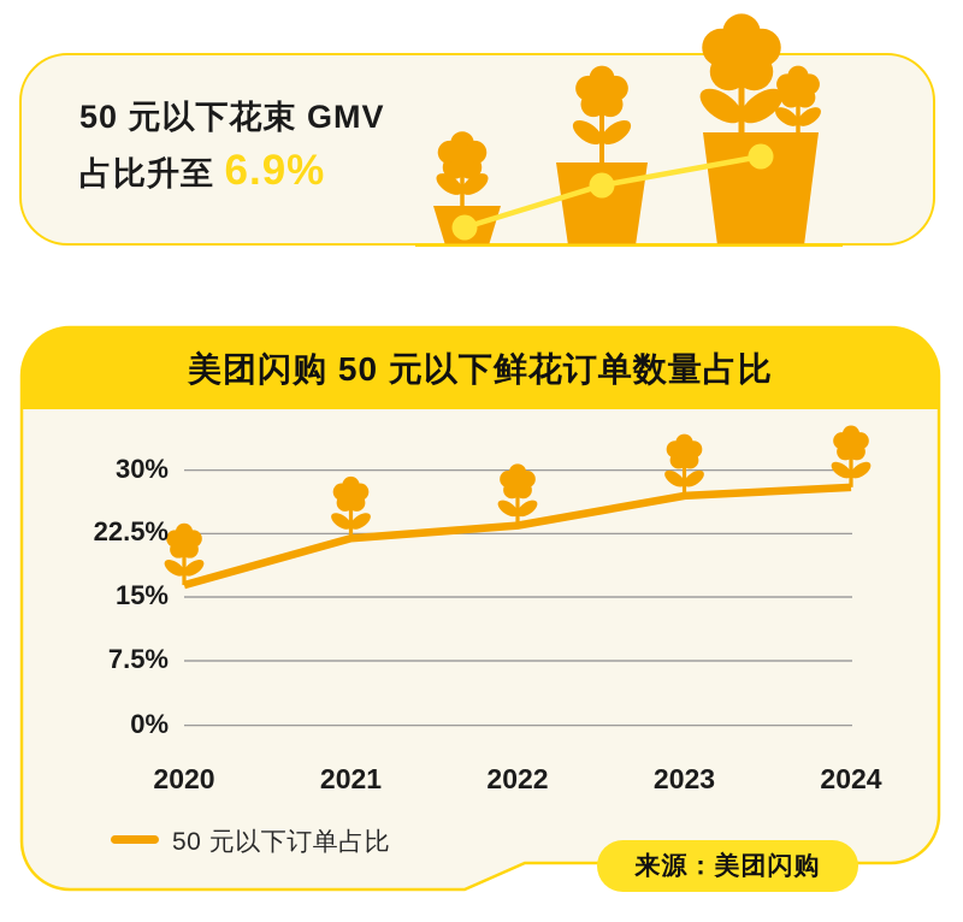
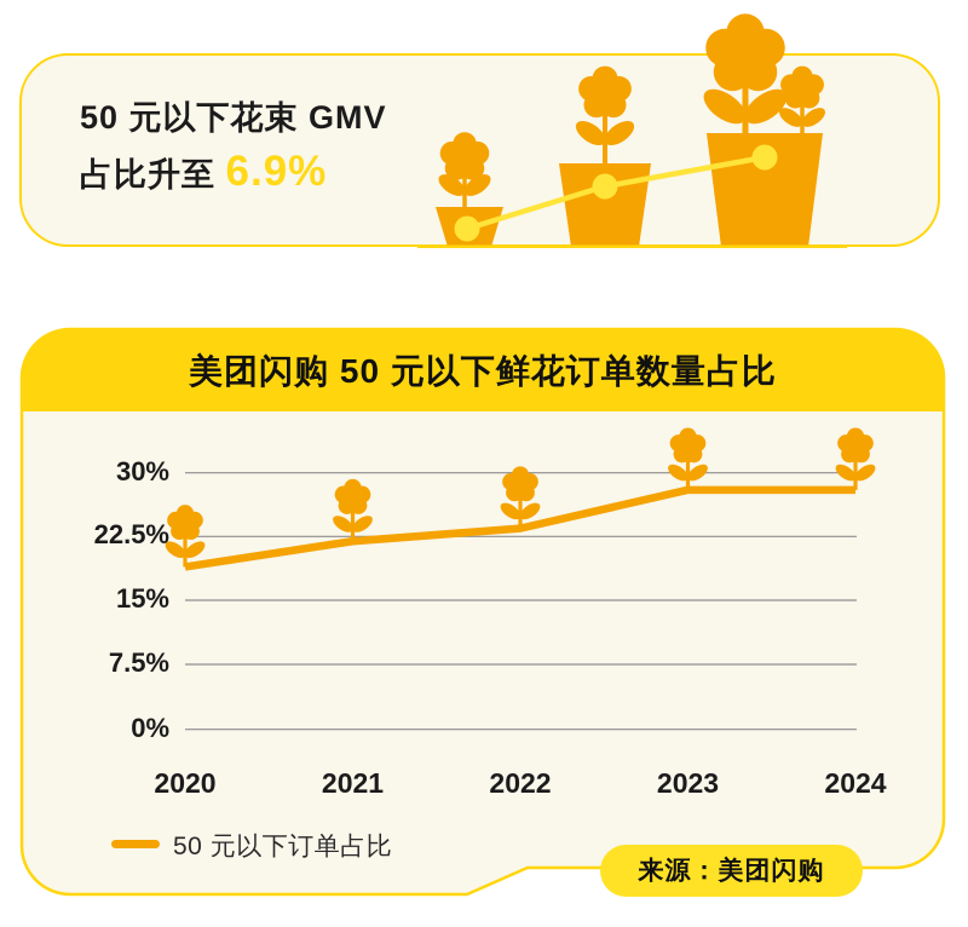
2020: 16% -> 19%
2023: 27% -> 28%
